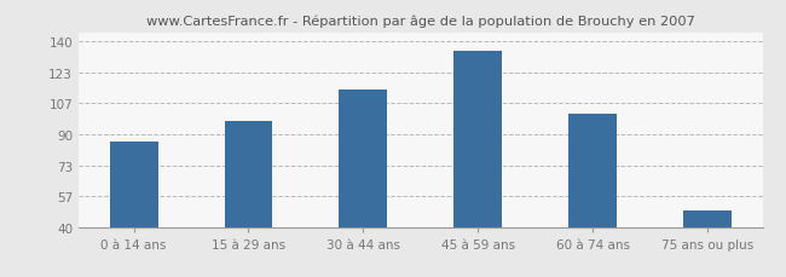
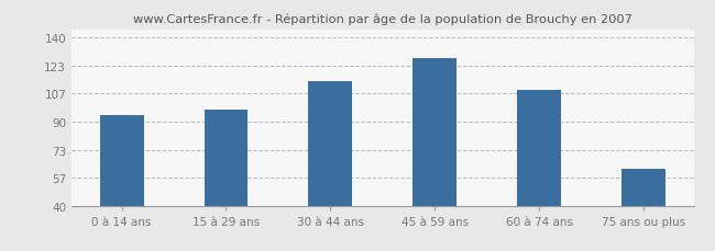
0 à 14 ans: 86 -> 94
45 à 59 ans: 135 -> 128
60 à 74 ans: 101 -> 109
75 ans ou plus: 49 -> 62
